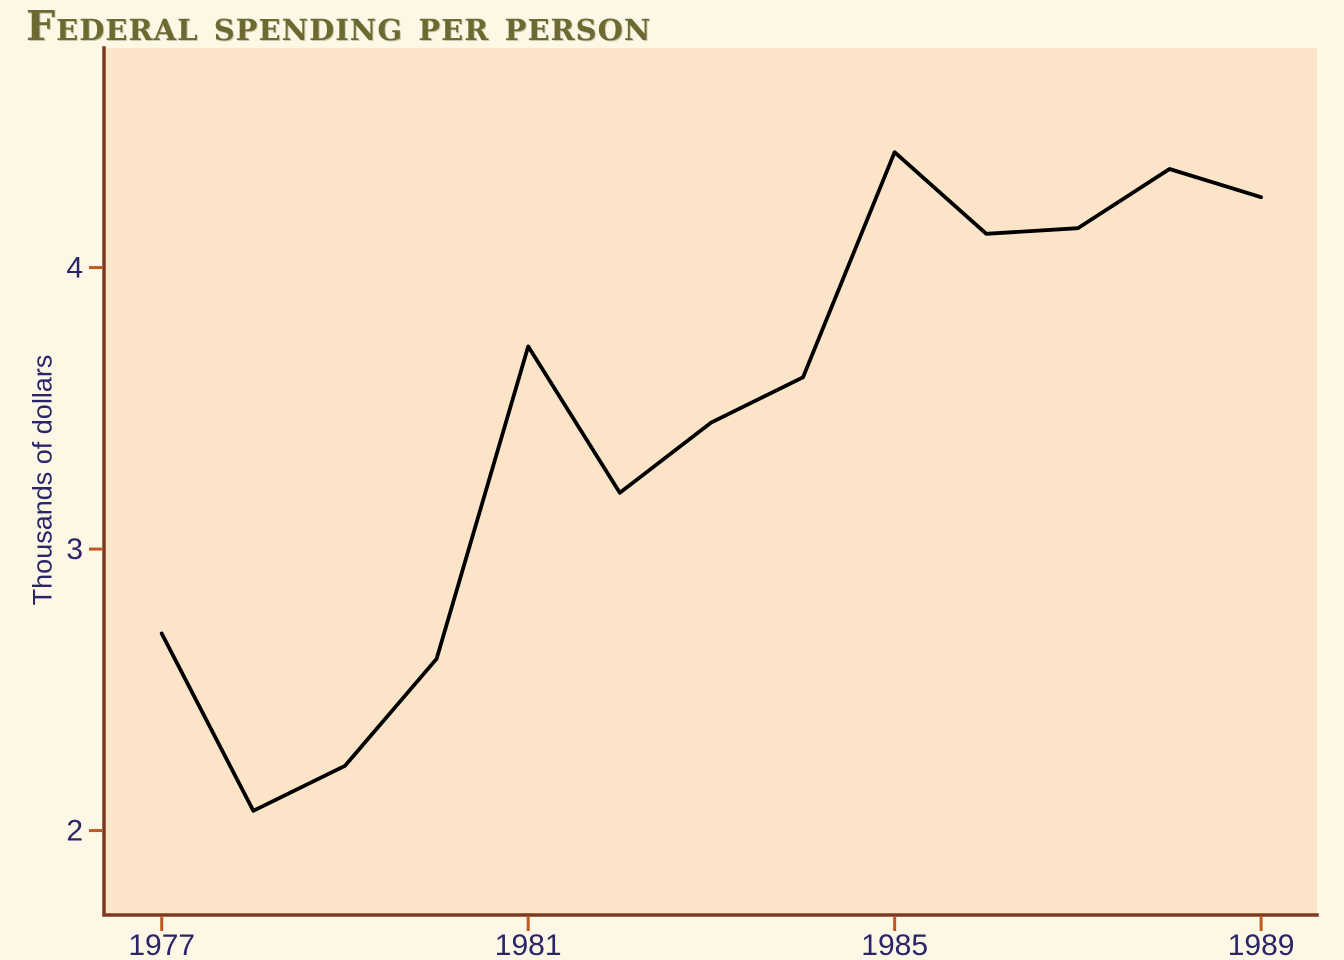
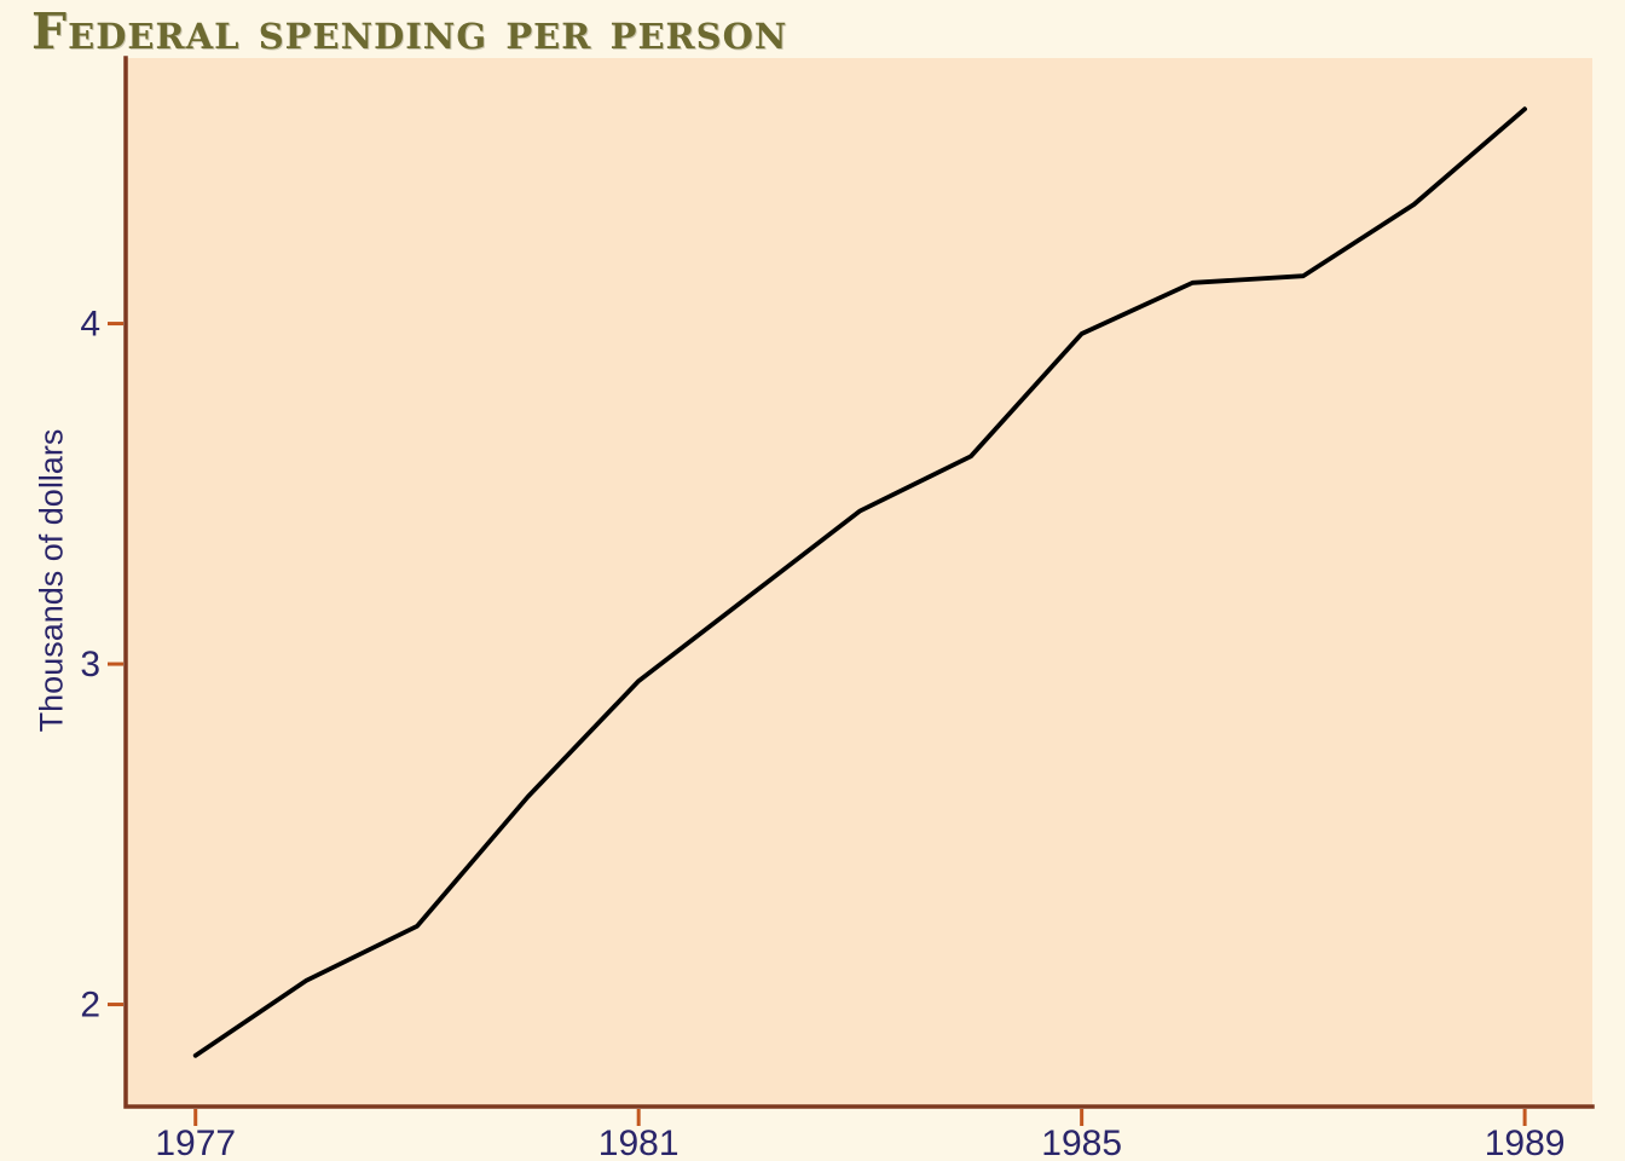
1977: 2.70 -> 1.85
1981: 3.72 -> 2.95
1985: 4.41 -> 3.97
1989: 4.25 -> 4.63
